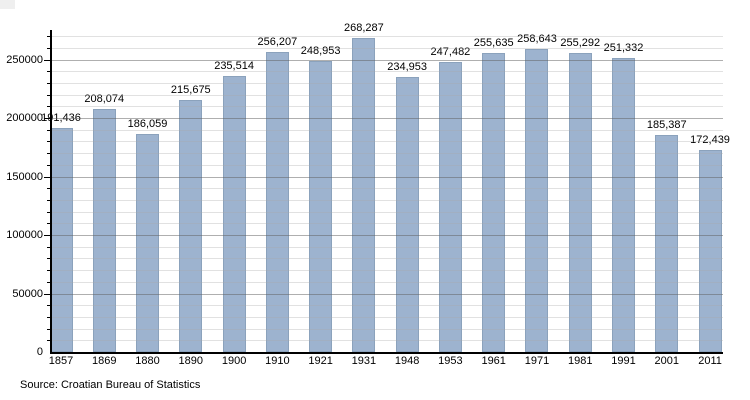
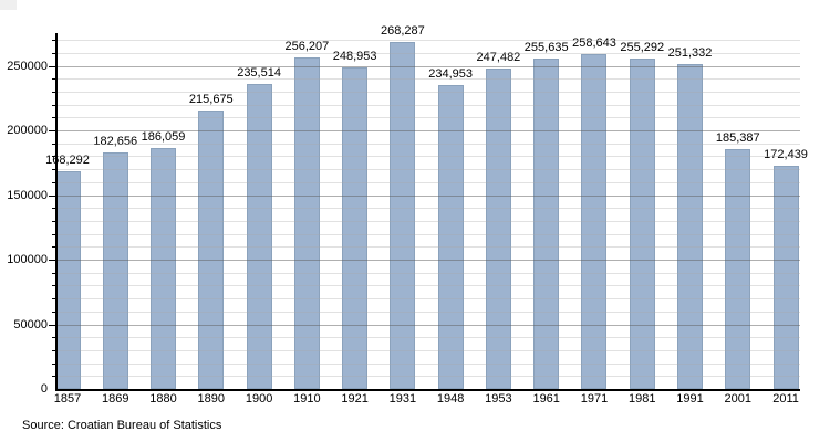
1857: 191,436 -> 168,292
1869: 208,074 -> 182,656
